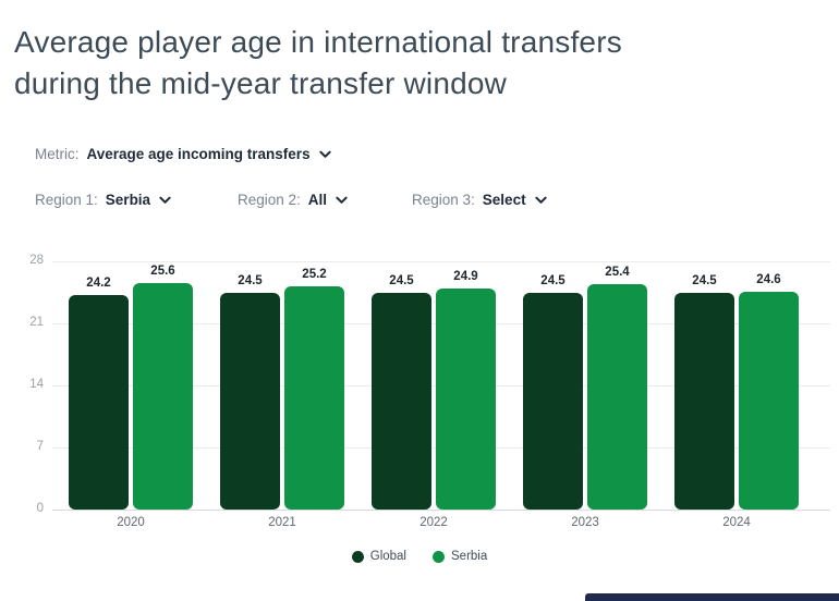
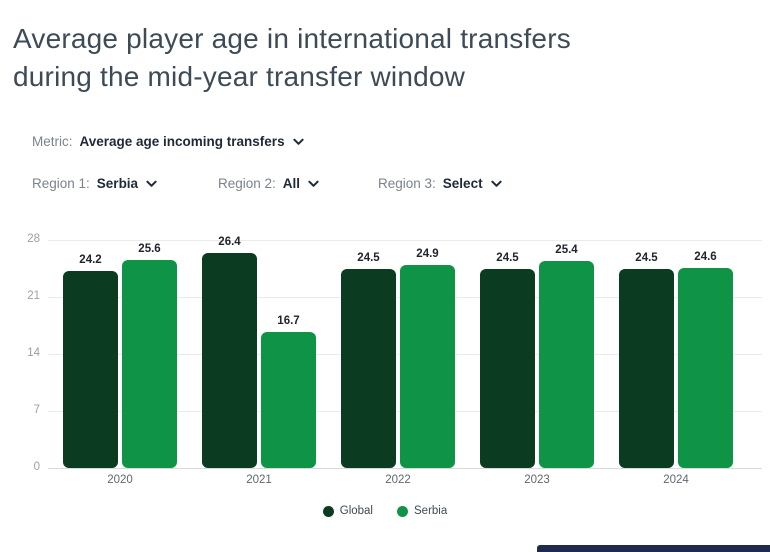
Global/2021: 24.5 -> 26.4
Serbia/2021: 25.2 -> 16.7
